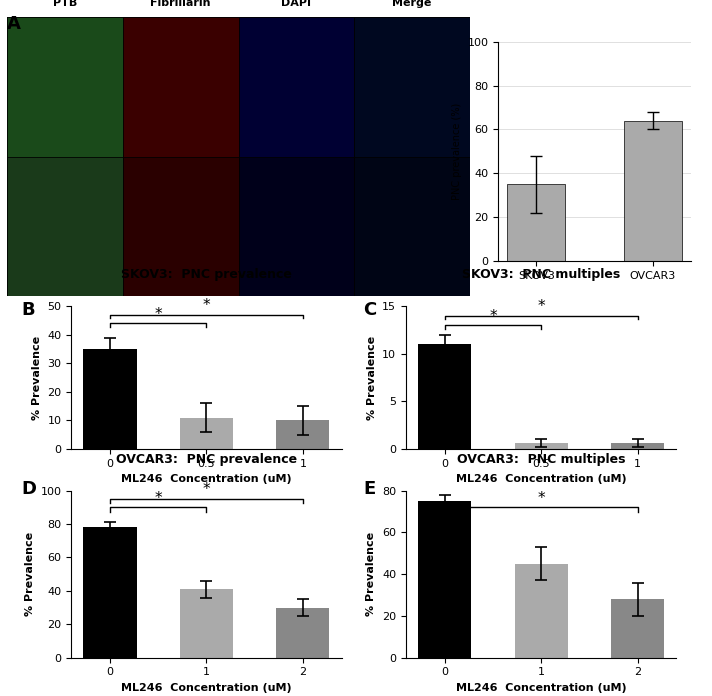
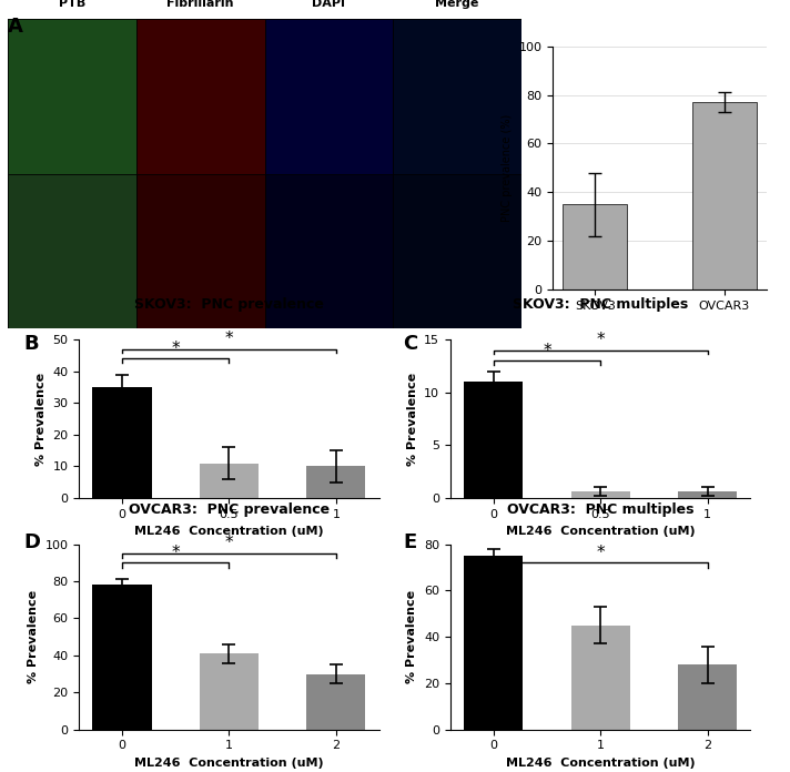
OVCAR3: 64 -> 77
